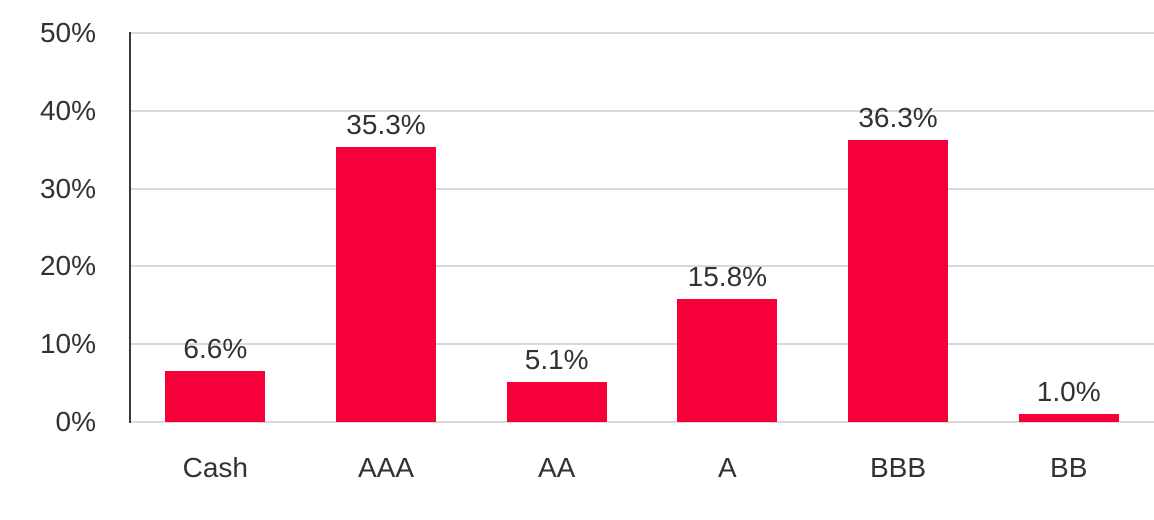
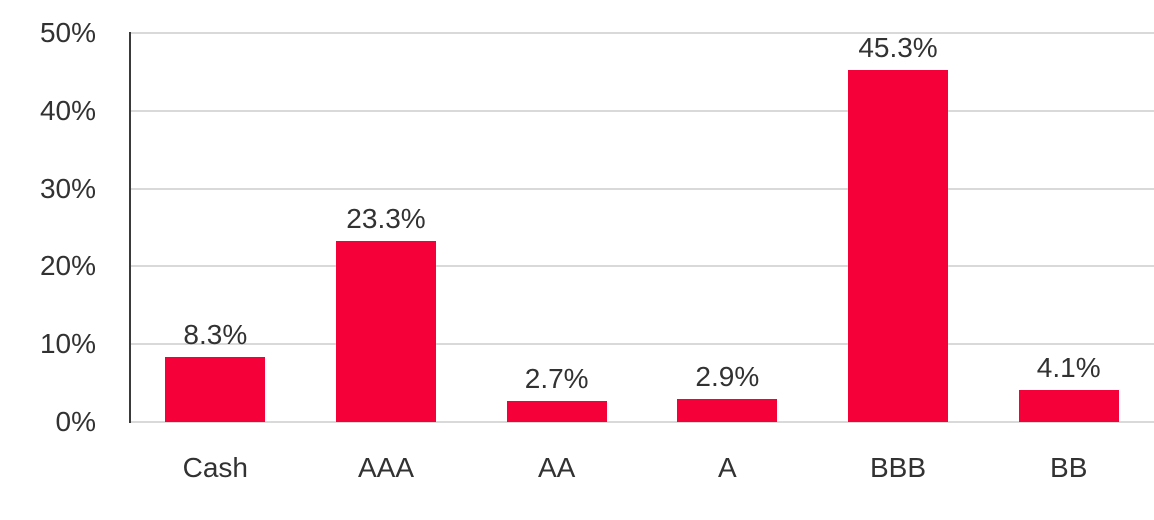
Cash: 6.6% -> 8.3%
AAA: 35.3% -> 23.3%
AA: 5.1% -> 2.7%
A: 15.8% -> 2.9%
BBB: 36.3% -> 45.3%
BB: 1.0% -> 4.1%
